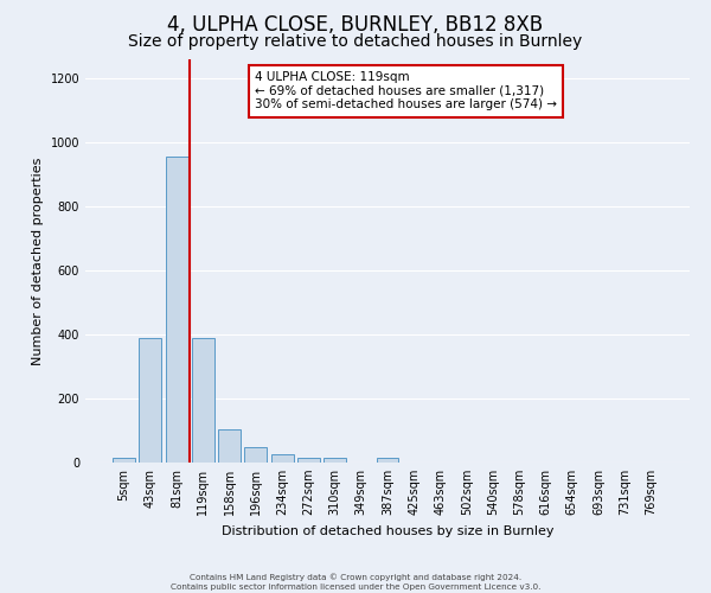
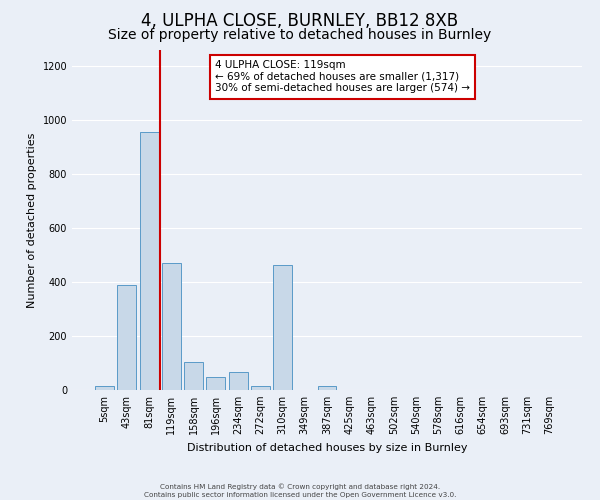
119sqm: 390 -> 470
234sqm: 25 -> 65
310sqm: 15 -> 465
